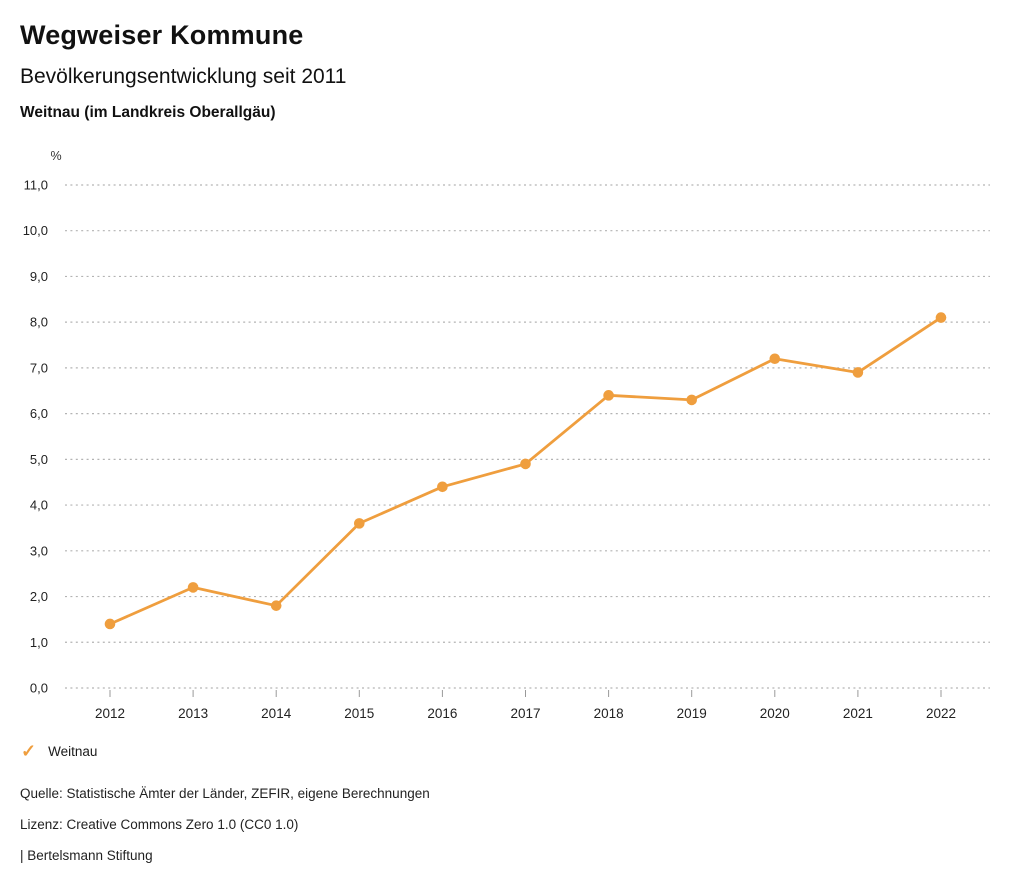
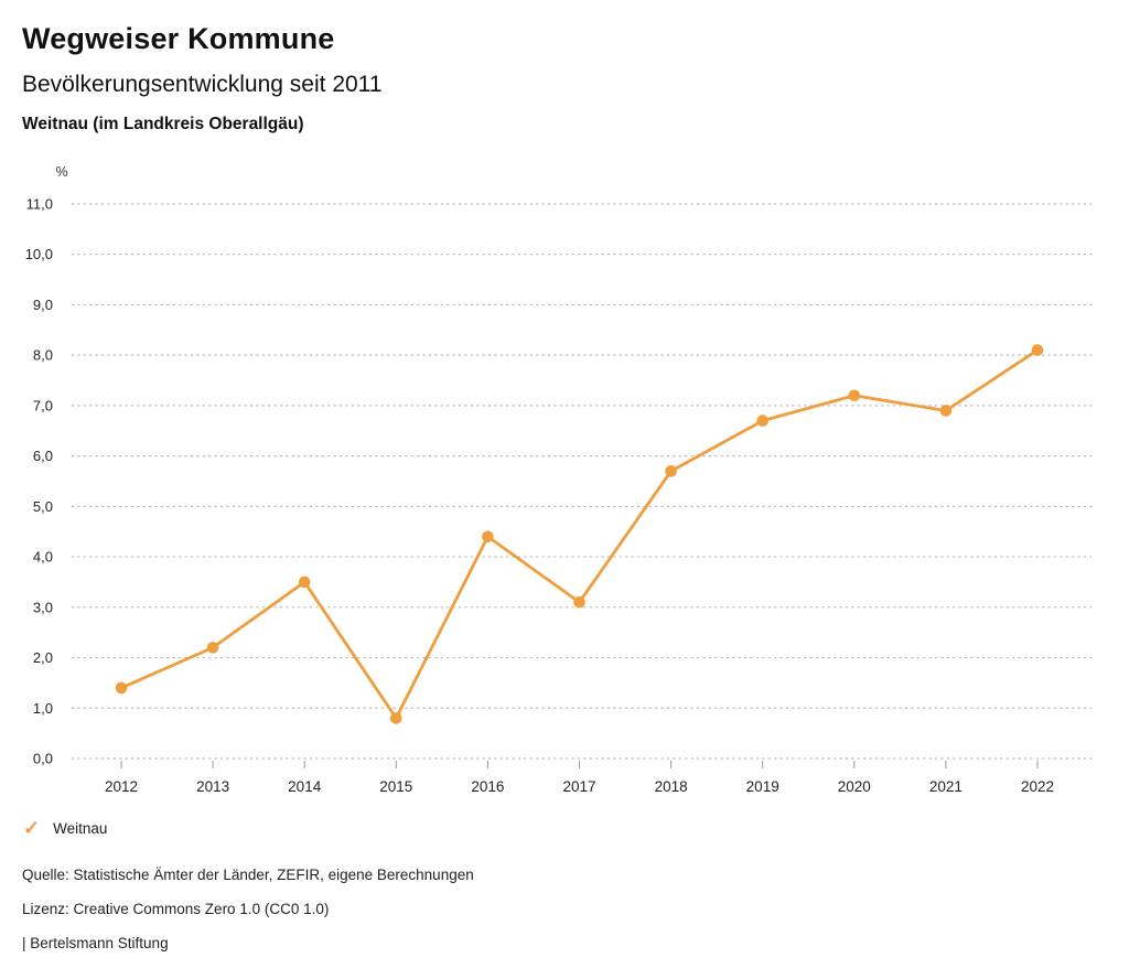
2014: 1,8 -> 3,5
2015: 3,6 -> 0,8
2017: 4,9 -> 3,1
2018: 6,4 -> 5,7
2019: 6,3 -> 6,7
